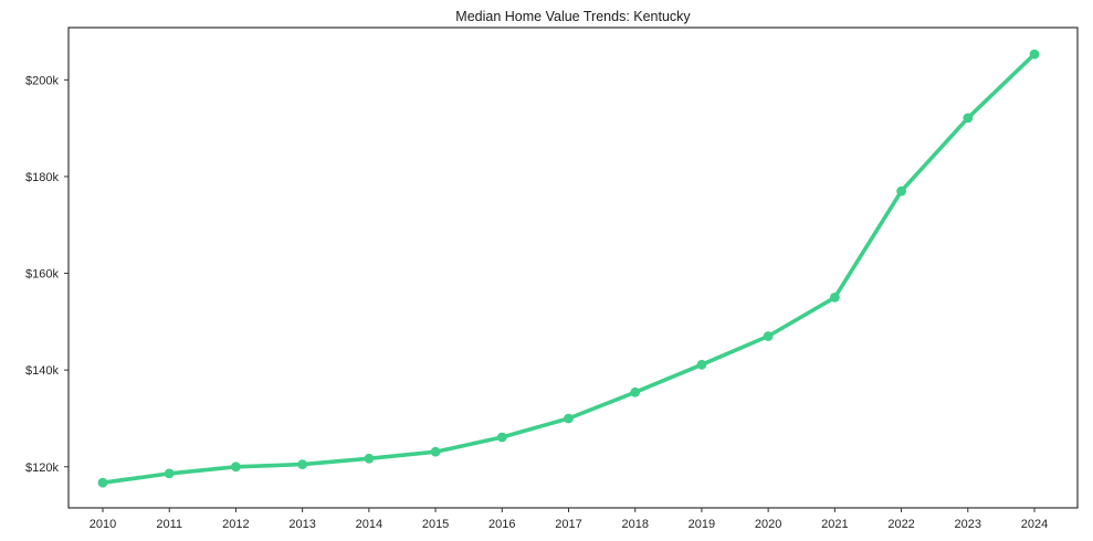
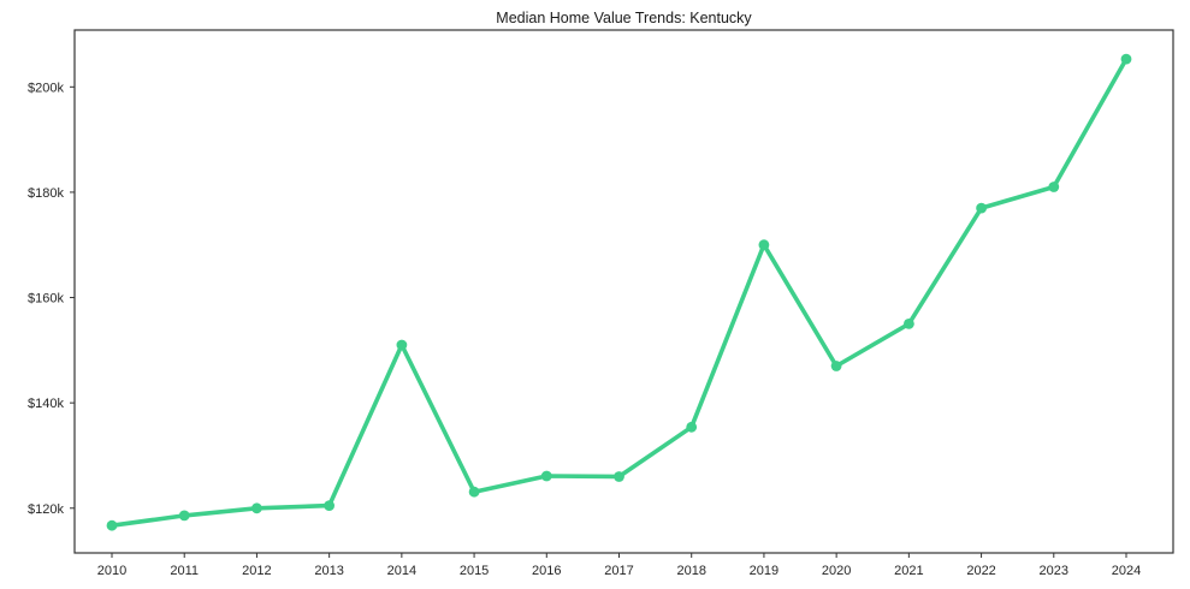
2014: $122k -> $151k
2017: $130k -> $126k
2019: $141k -> $170k
2023: $192k -> $181k
